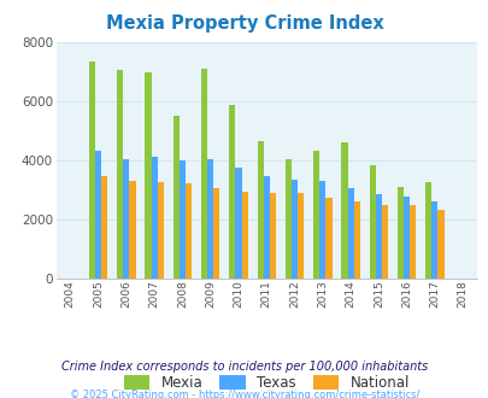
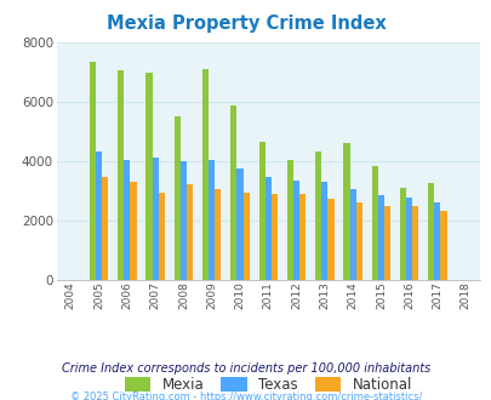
National/2007: 3250 -> 2950
